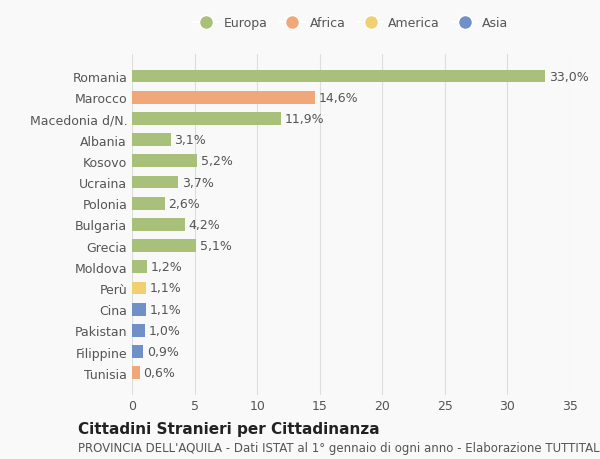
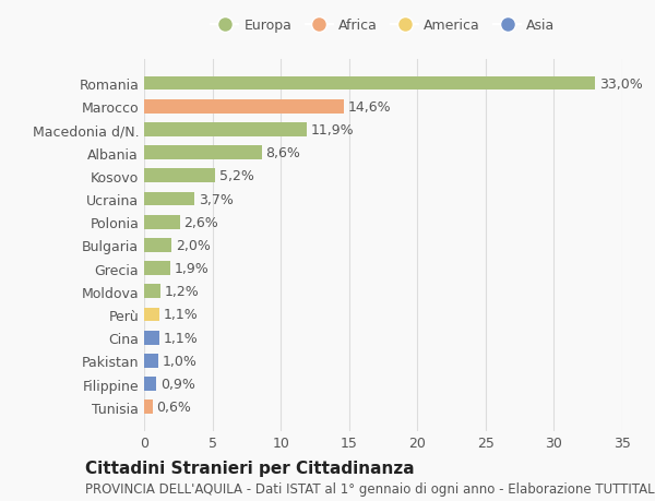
Albania: 3,1% -> 8,6%
Bulgaria: 4,2% -> 2,0%
Grecia: 5,1% -> 1,9%
